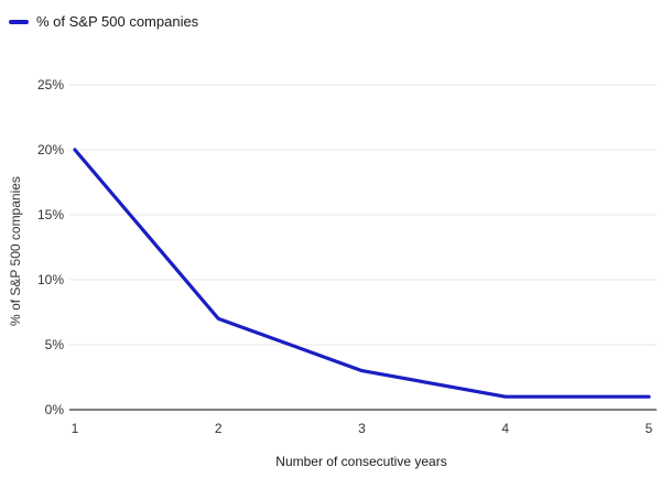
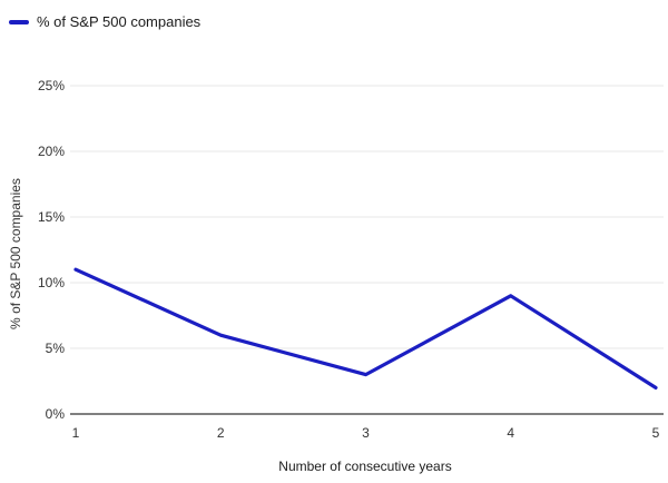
1: 20% -> 11%
2: 7% -> 6%
4: 1% -> 9%
5: 1% -> 2%
